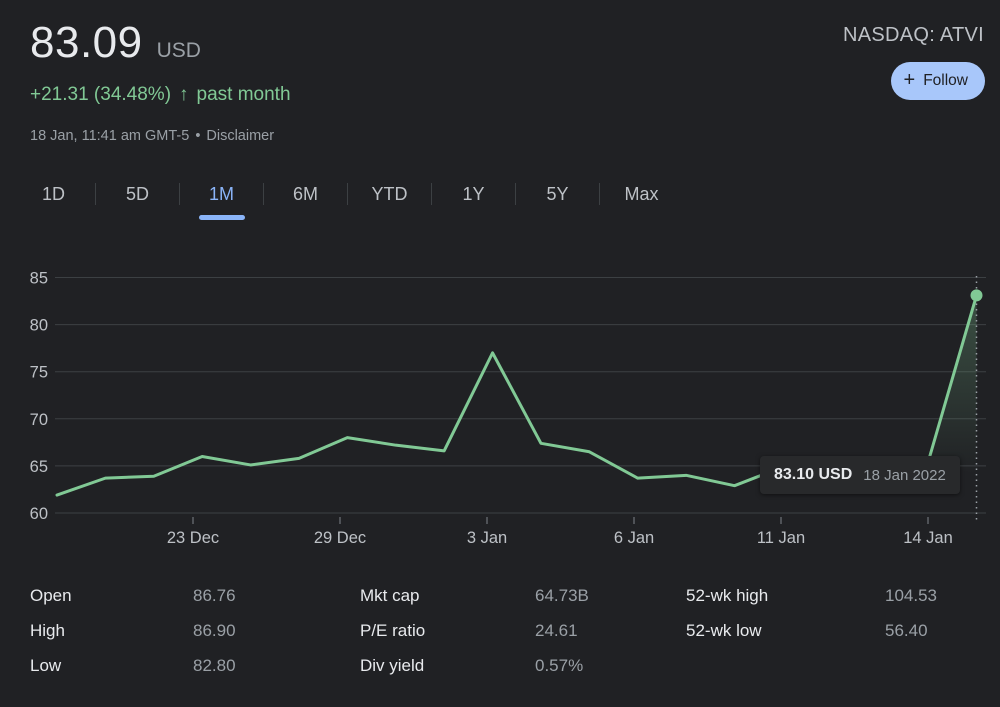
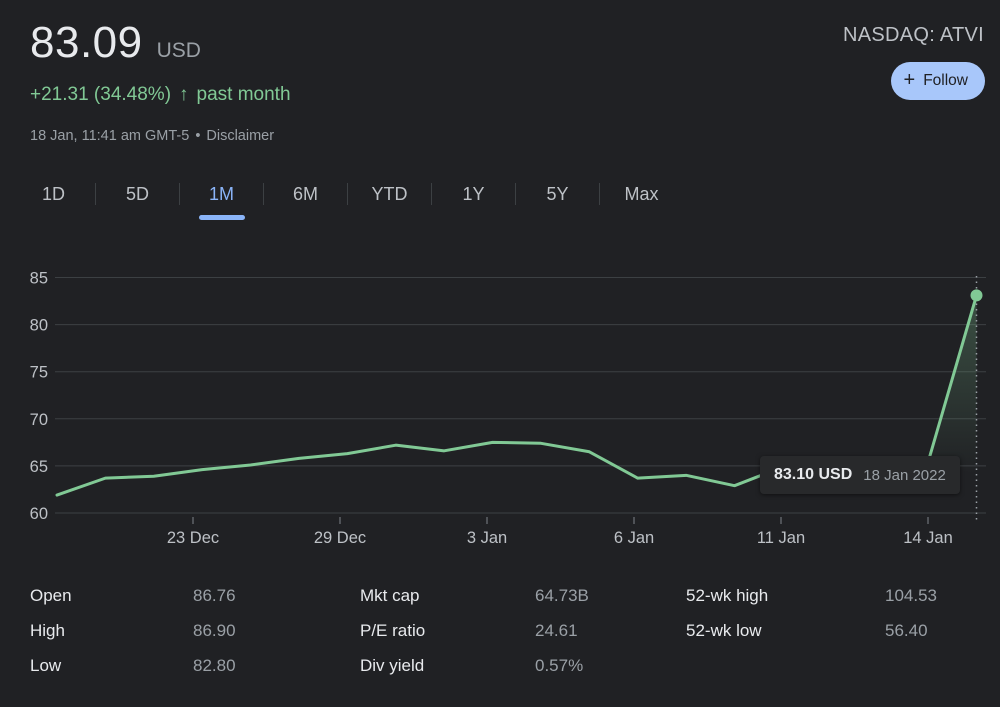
23 Dec: 66 -> 65
29 Dec: 68 -> 66
3 Jan: 77 -> 68
